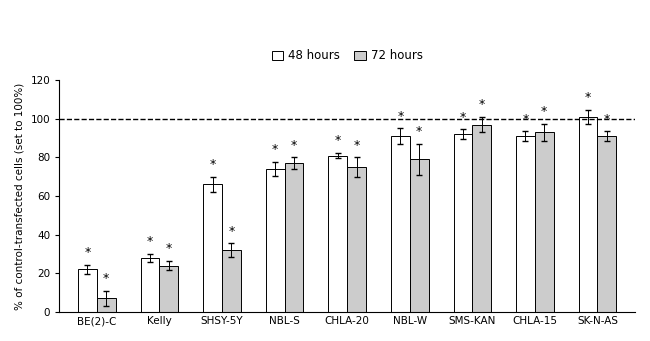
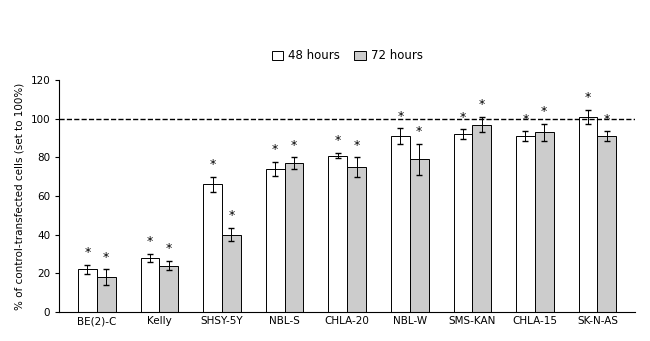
72 hours/BE(2)-C: 7 -> 18
72 hours/SHSY-5Y: 32 -> 40
